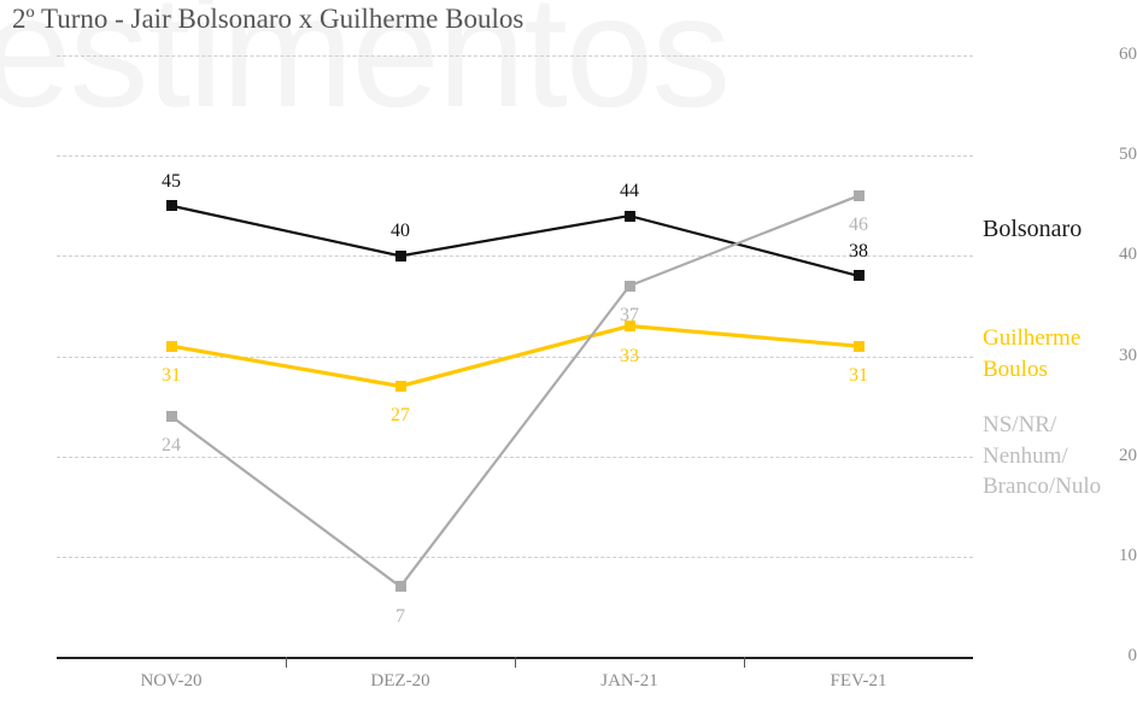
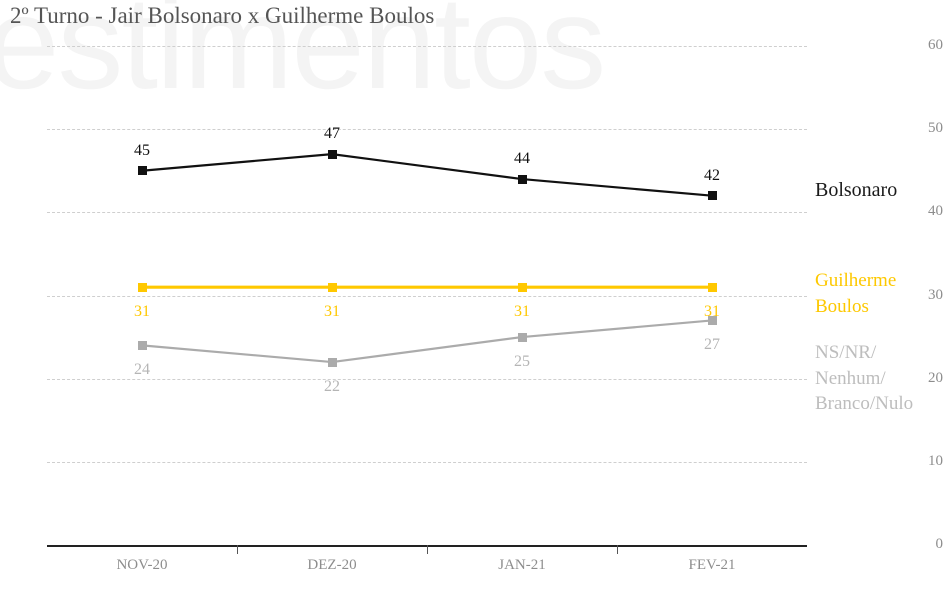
Bolsonaro/DEZ-20: 40 -> 47
Guilherme Boulos/DEZ-20: 27 -> 31
NS/NR/Nenhum/Branco/Nulo/DEZ-20: 7 -> 22
Guilherme Boulos/JAN-21: 33 -> 31
NS/NR/Nenhum/Branco/Nulo/JAN-21: 37 -> 25
Bolsonaro/FEV-21: 38 -> 42
NS/NR/Nenhum/Branco/Nulo/FEV-21: 46 -> 27
